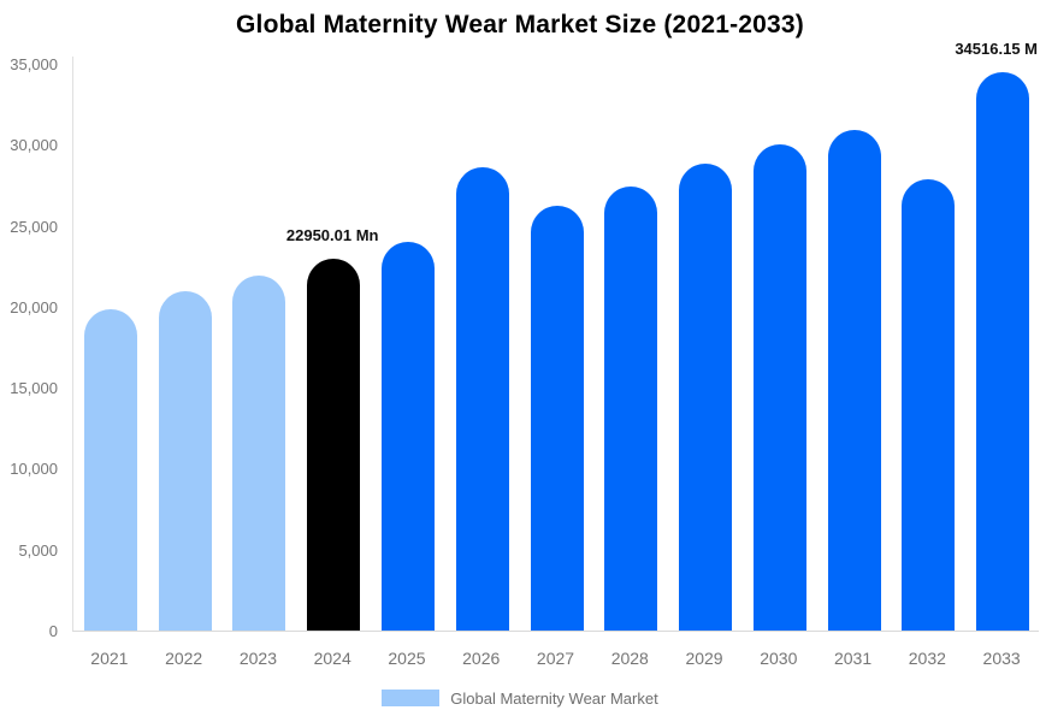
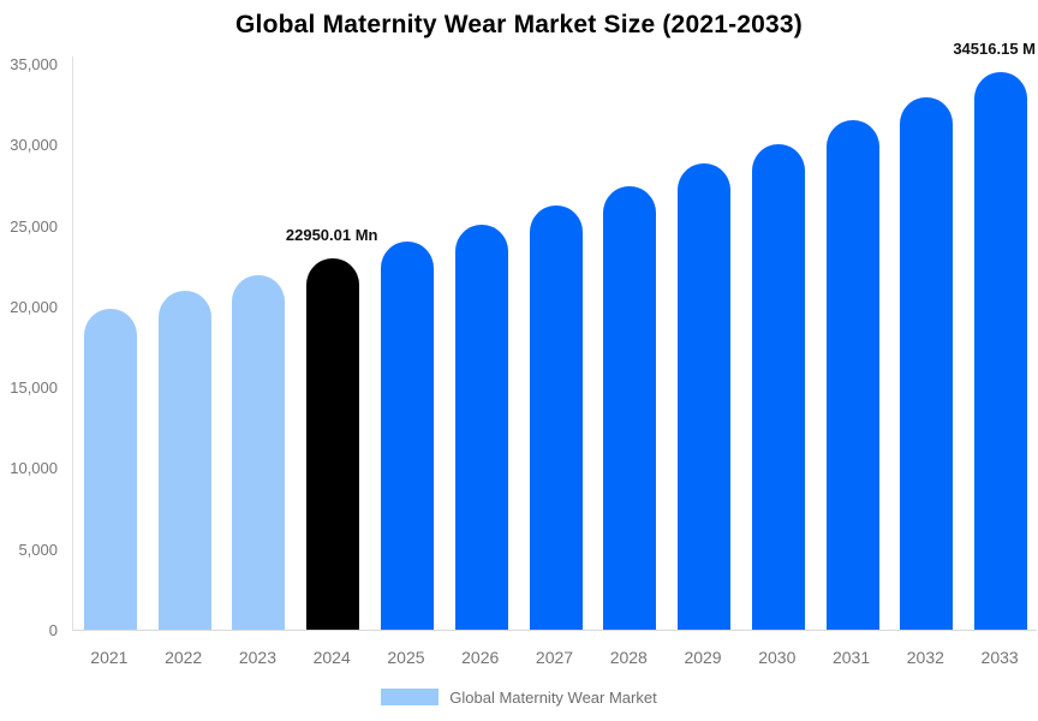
2026: 28600 -> 25100
2031: 30900 -> 31500
2032: 27900 -> 32900
